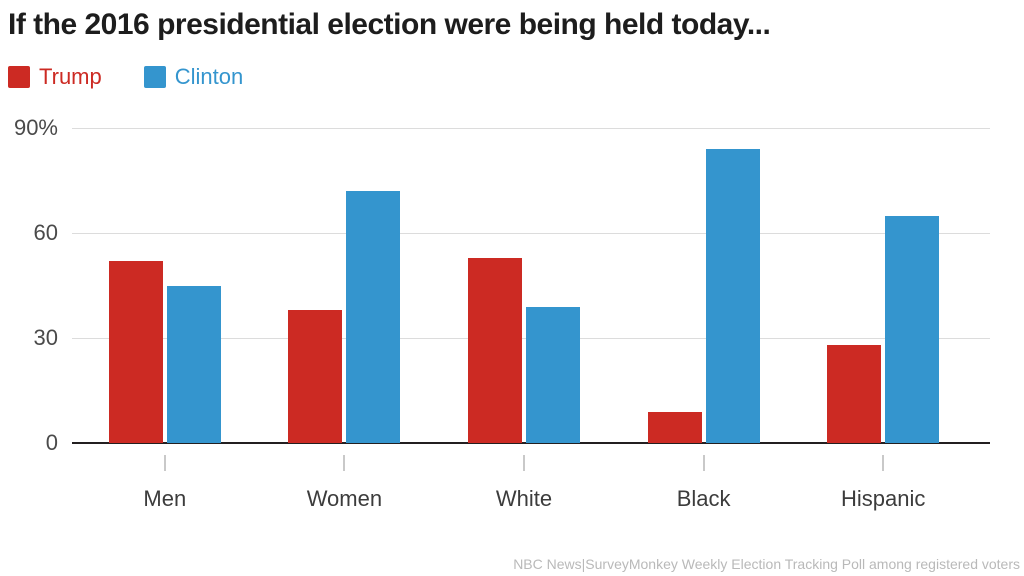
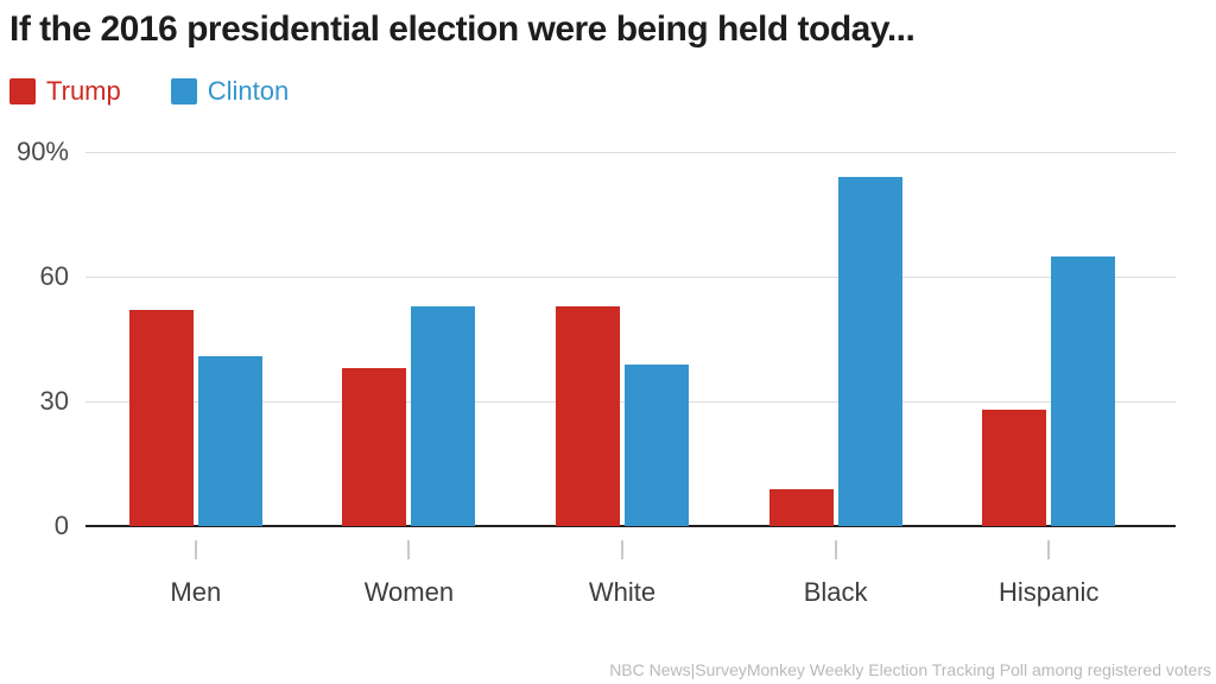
Clinton/Men: 45% -> 41%
Clinton/Women: 72% -> 53%
